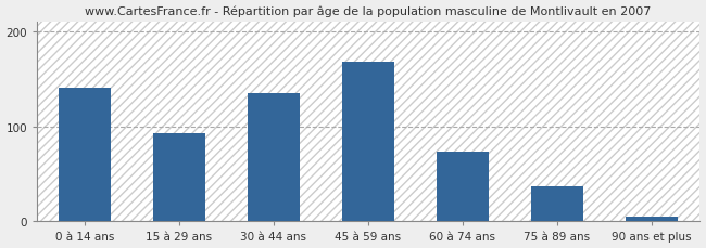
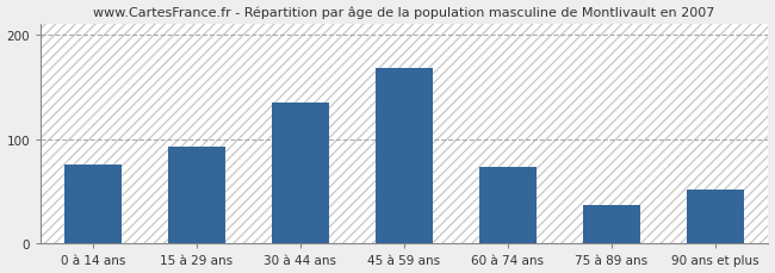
0 à 14 ans: 140 -> 76
90 ans et plus: 5 -> 52
